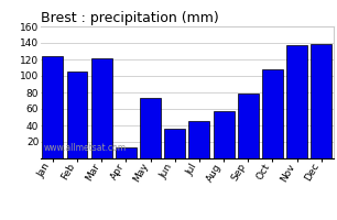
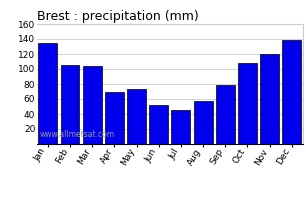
Jan: 124 -> 135
Mar: 122 -> 104
Apr: 14 -> 70
Jun: 36 -> 52
Nov: 138 -> 120
